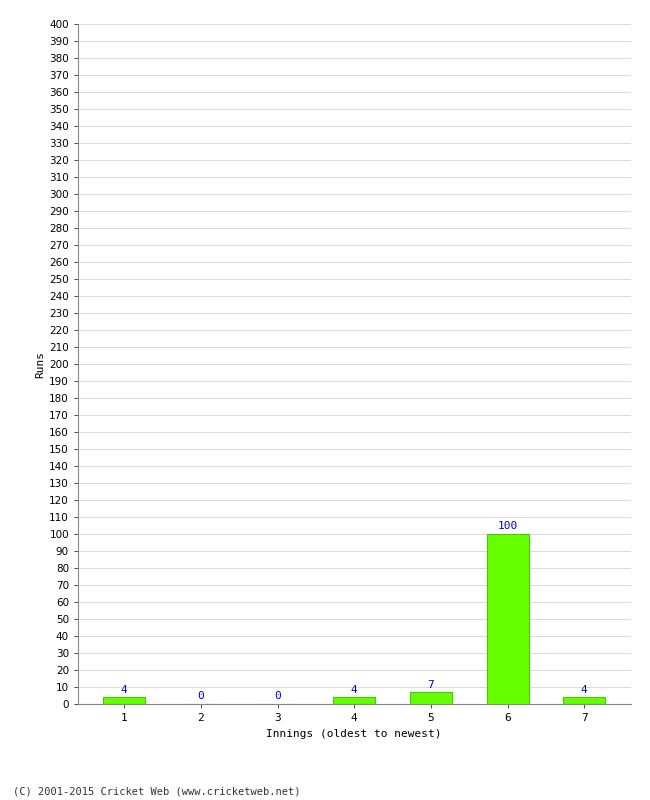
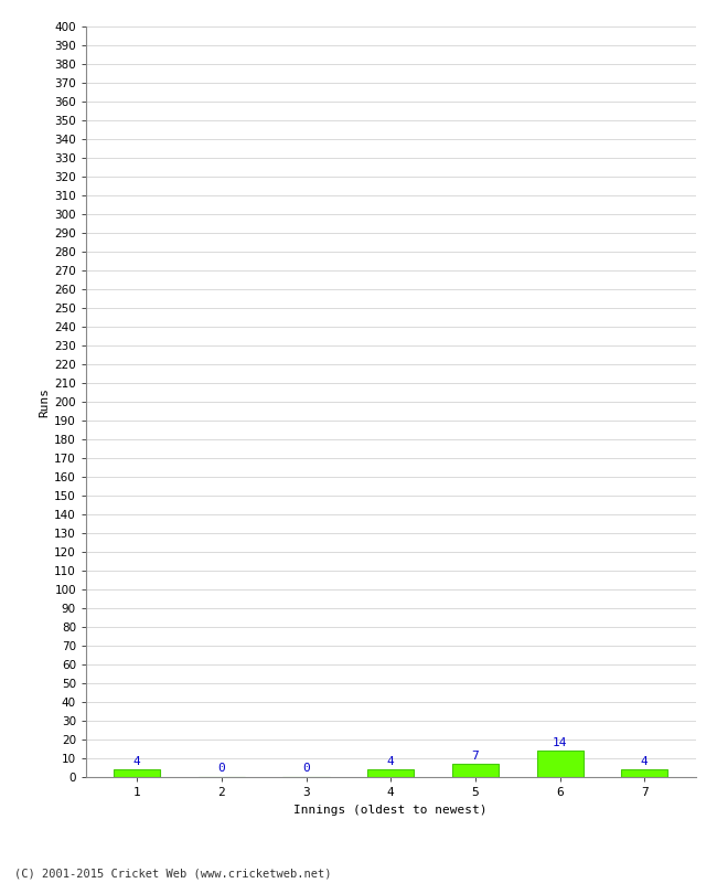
6: 100 -> 14
